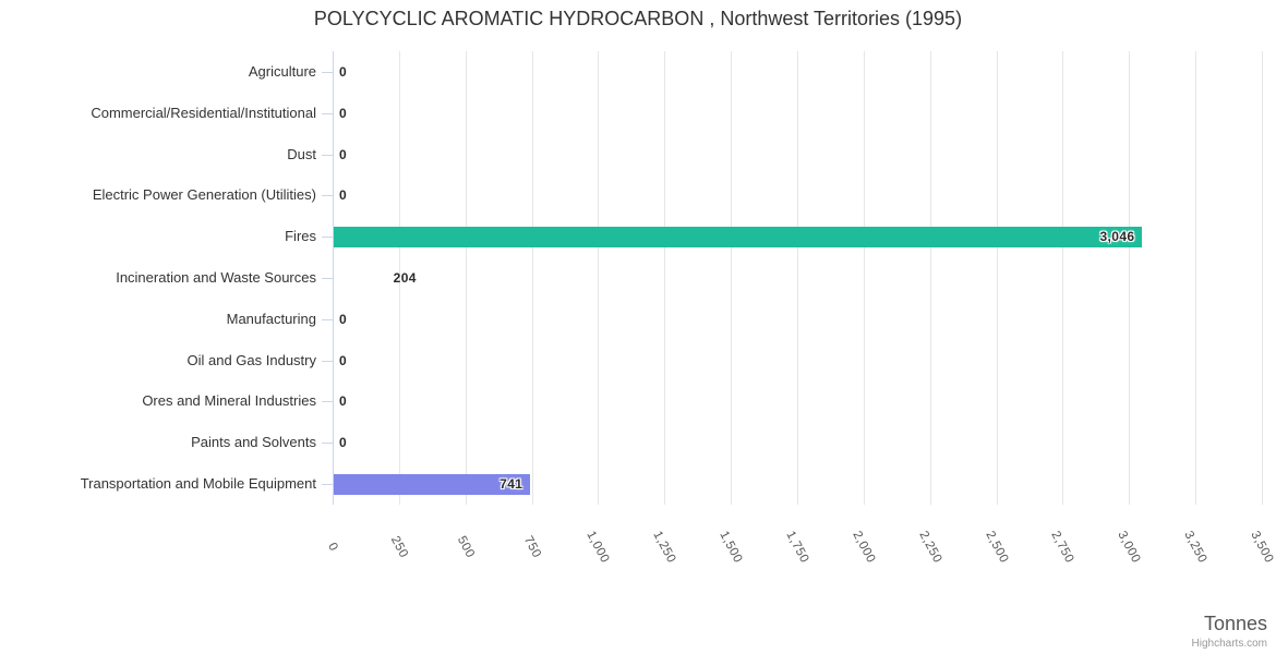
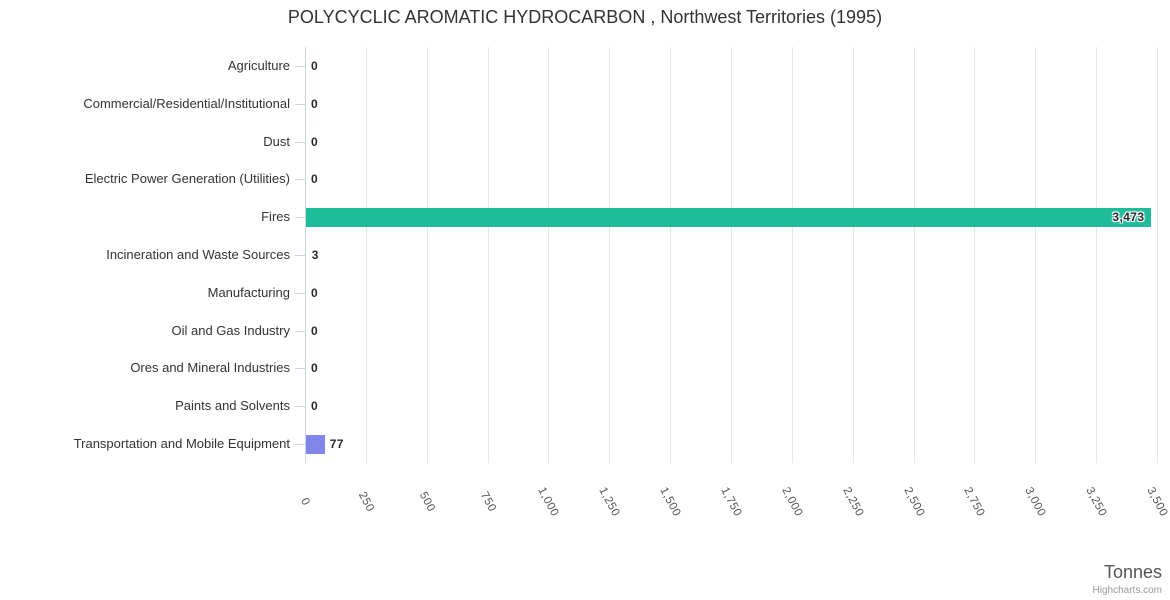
Fires: 3,046 -> 3,473
Incineration and Waste Sources: 204 -> 3
Transportation and Mobile Equipment: 741 -> 77
